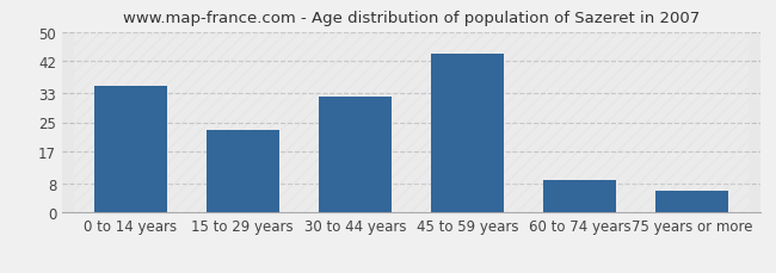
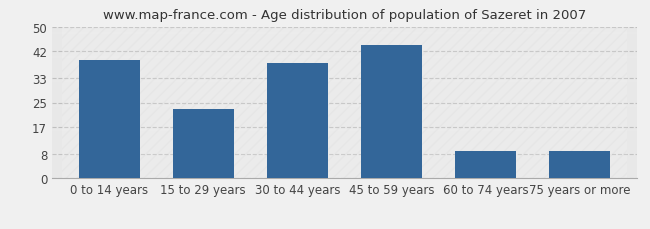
0 to 14 years: 35 -> 39
30 to 44 years: 32 -> 38
75 years or more: 6 -> 9
